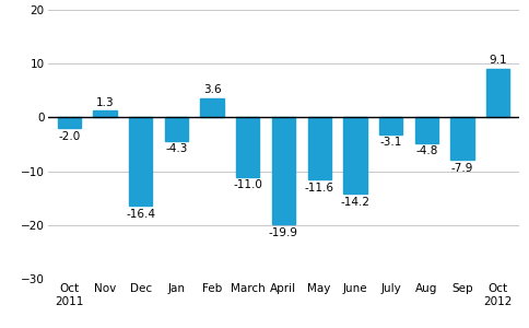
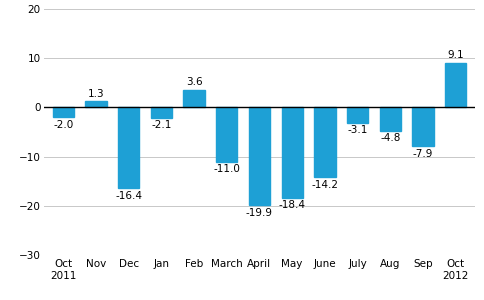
Jan: -4.3 -> -2.1
May: -11.6 -> -18.4
